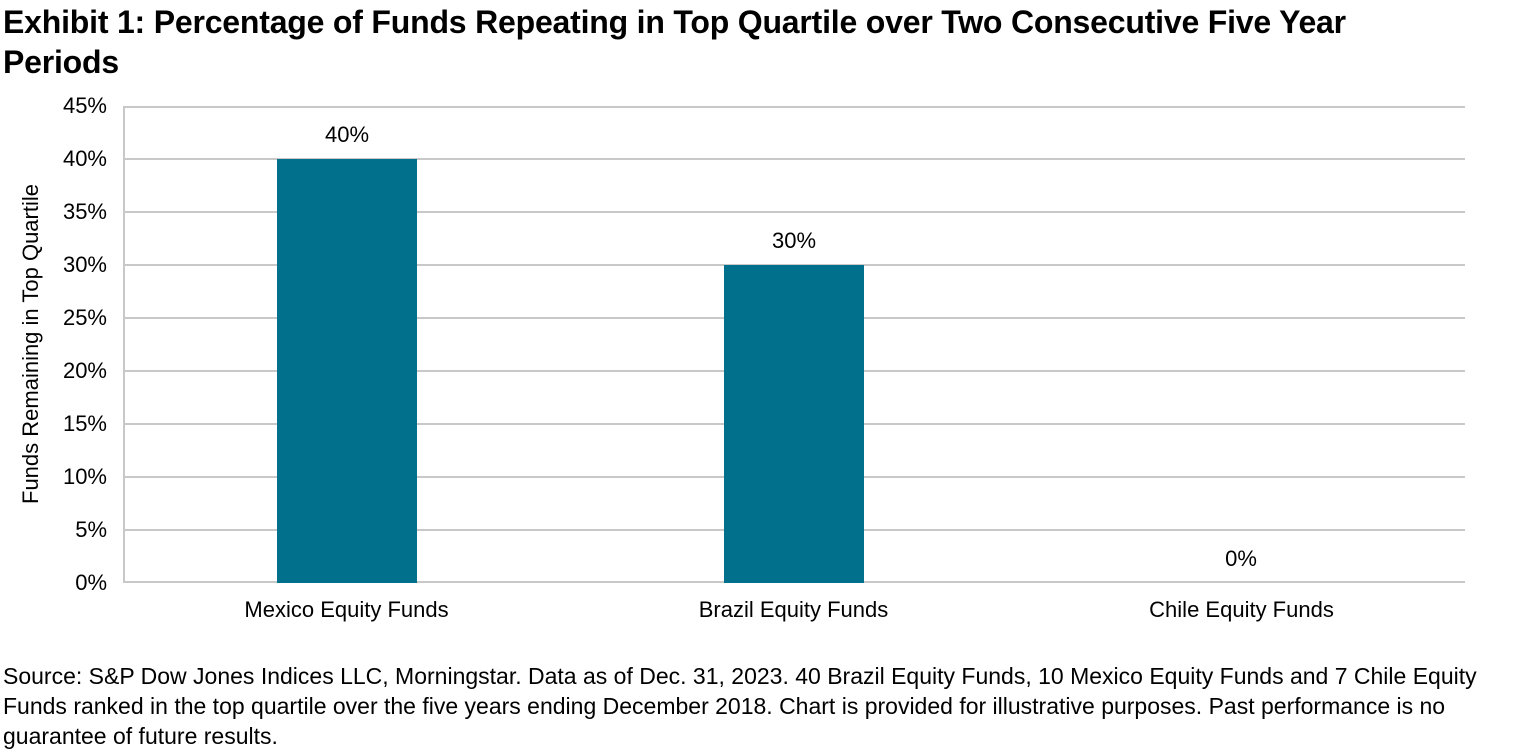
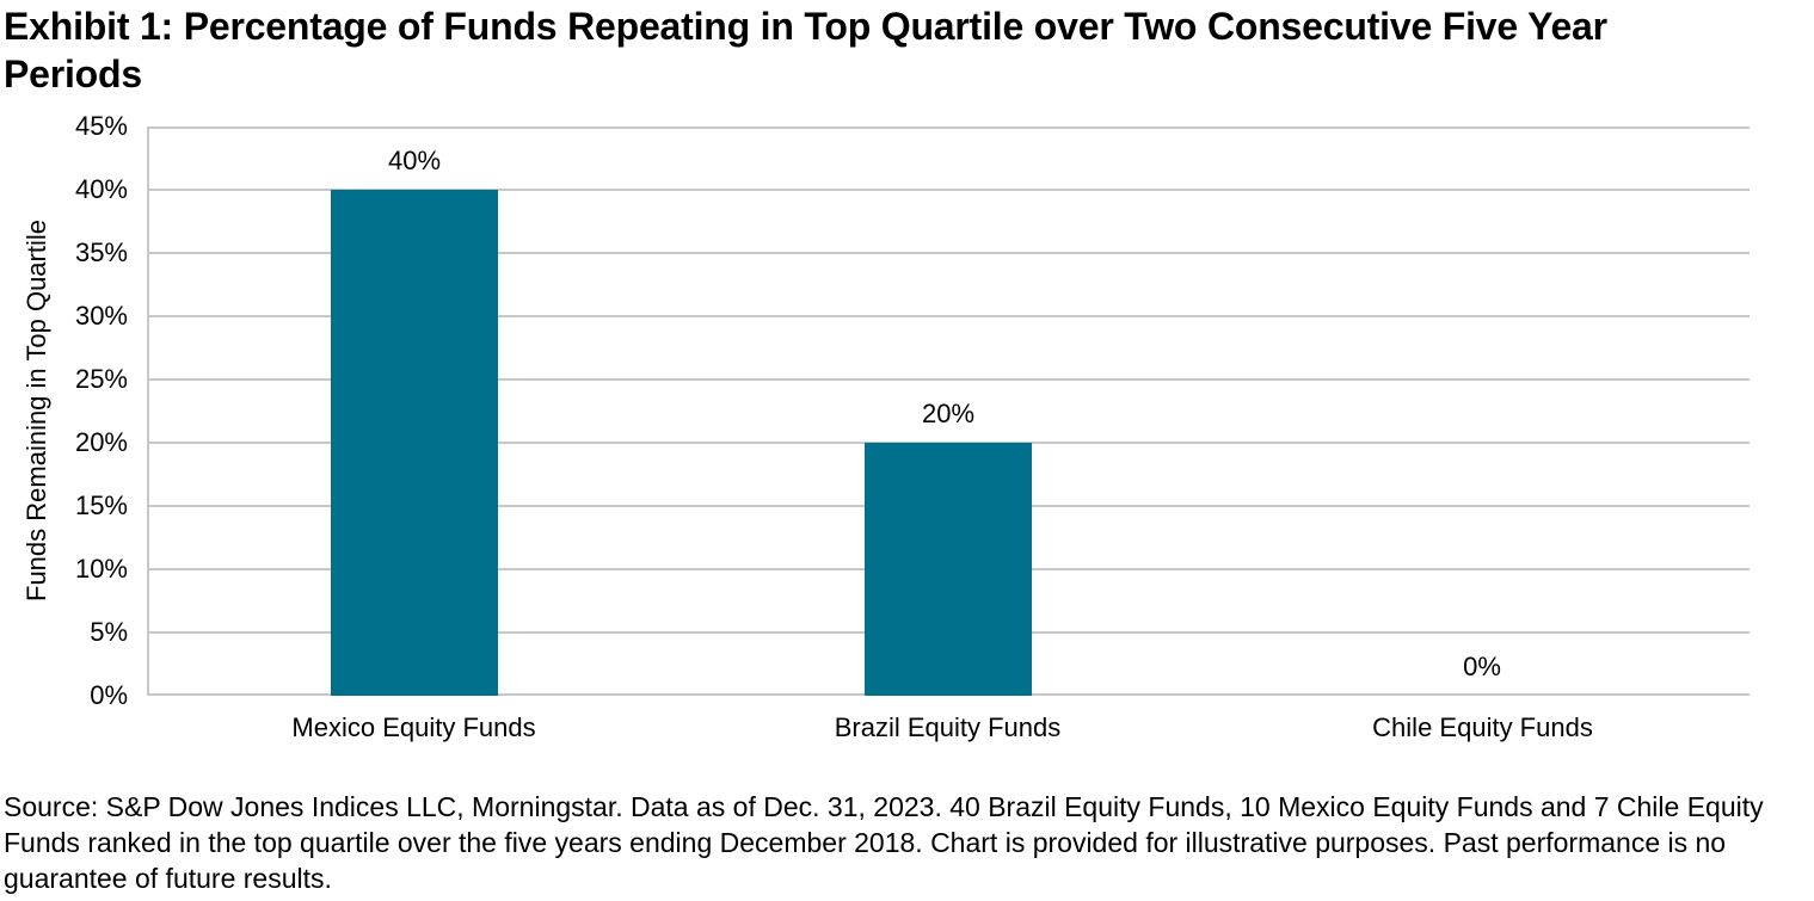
Brazil Equity Funds: 30% -> 20%
